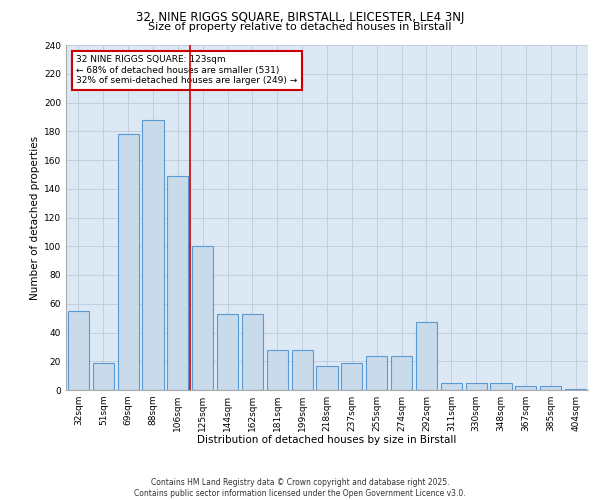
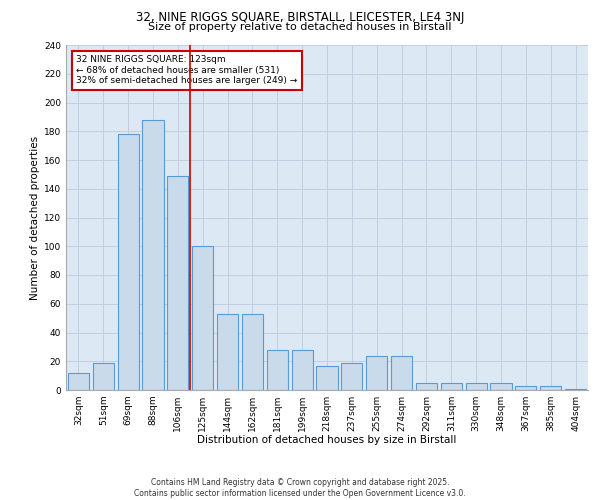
32sqm: 55 -> 12
292sqm: 47 -> 5
